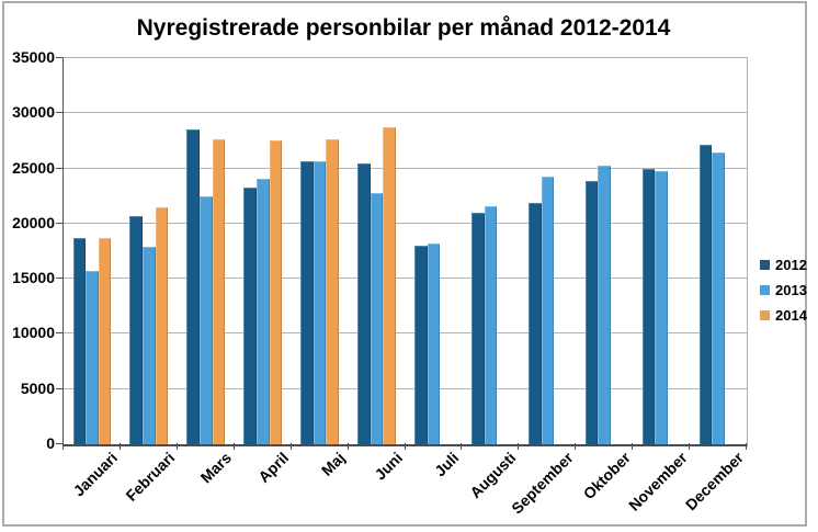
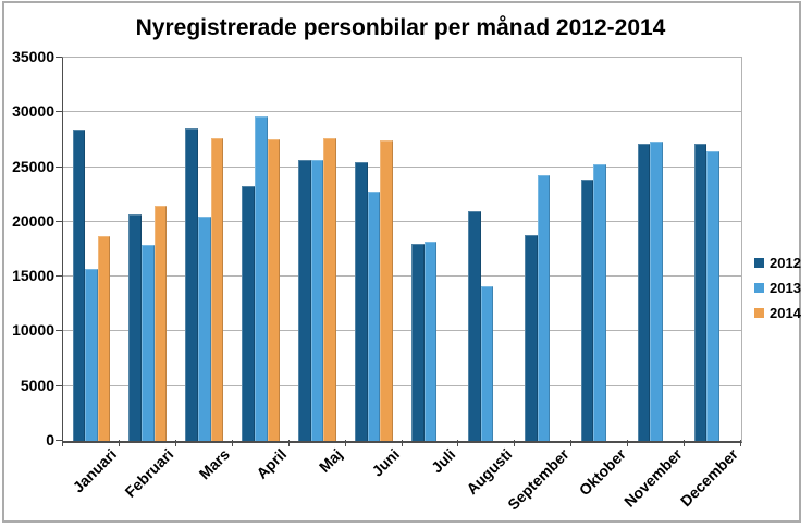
2012/Januari: 18700 -> 28400
2013/Mars: 22500 -> 20500
2013/April: 24100 -> 29600
2014/Juni: 28700 -> 27400
2013/Augusti: 21600 -> 14100
2012/September: 21900 -> 18800
2012/November: 25000 -> 27100
2013/November: 24800 -> 27300
